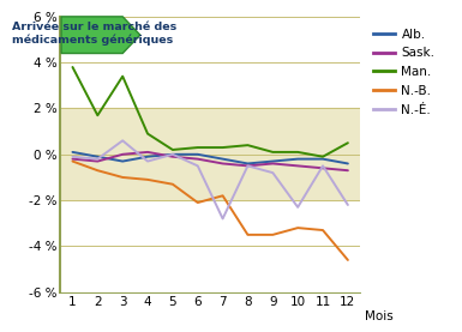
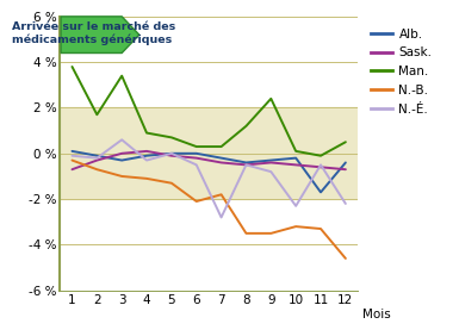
Sask./1: -0.2 % -> -0.7 %
Man./5: 0.2 % -> 0.7 %
Man./8: 0.4 % -> 1.2 %
Man./9: 0.1 % -> 2.4 %
Alb./11: -0.2 % -> -1.7 %
